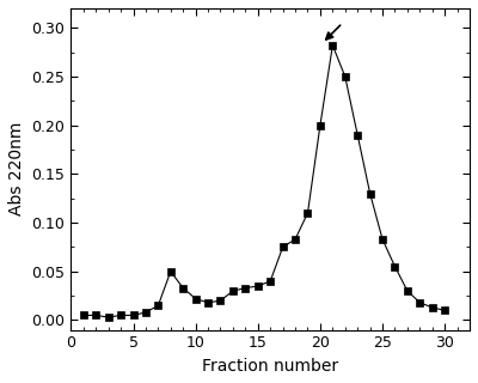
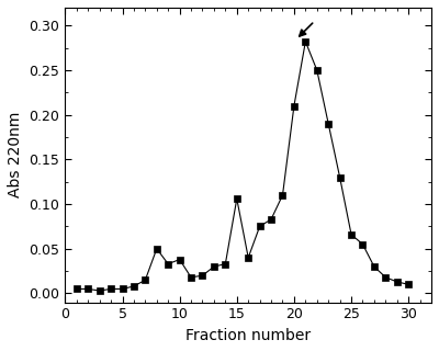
10: 0.022 -> 0.038
15: 0.035 -> 0.106
20: 0.200 -> 0.210
25: 0.083 -> 0.066
